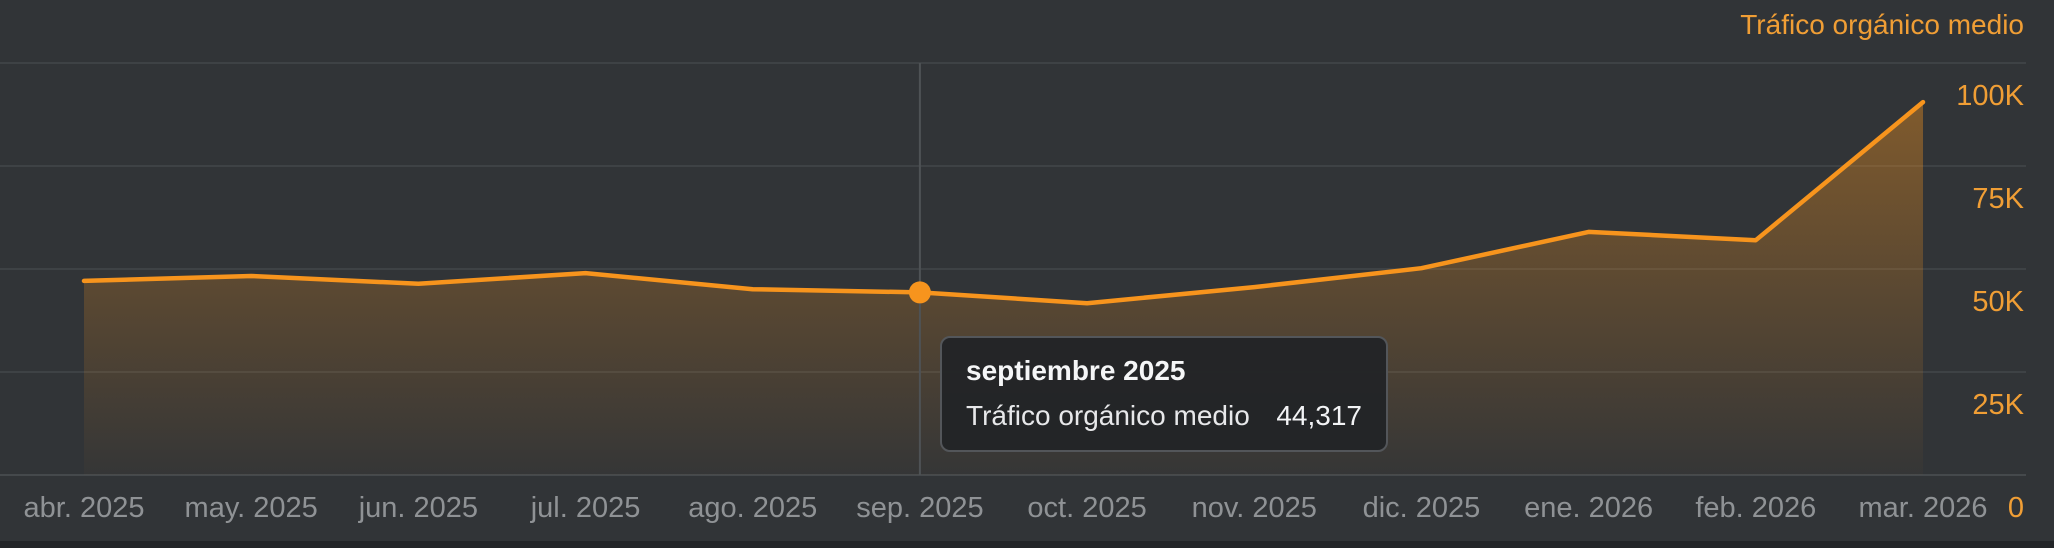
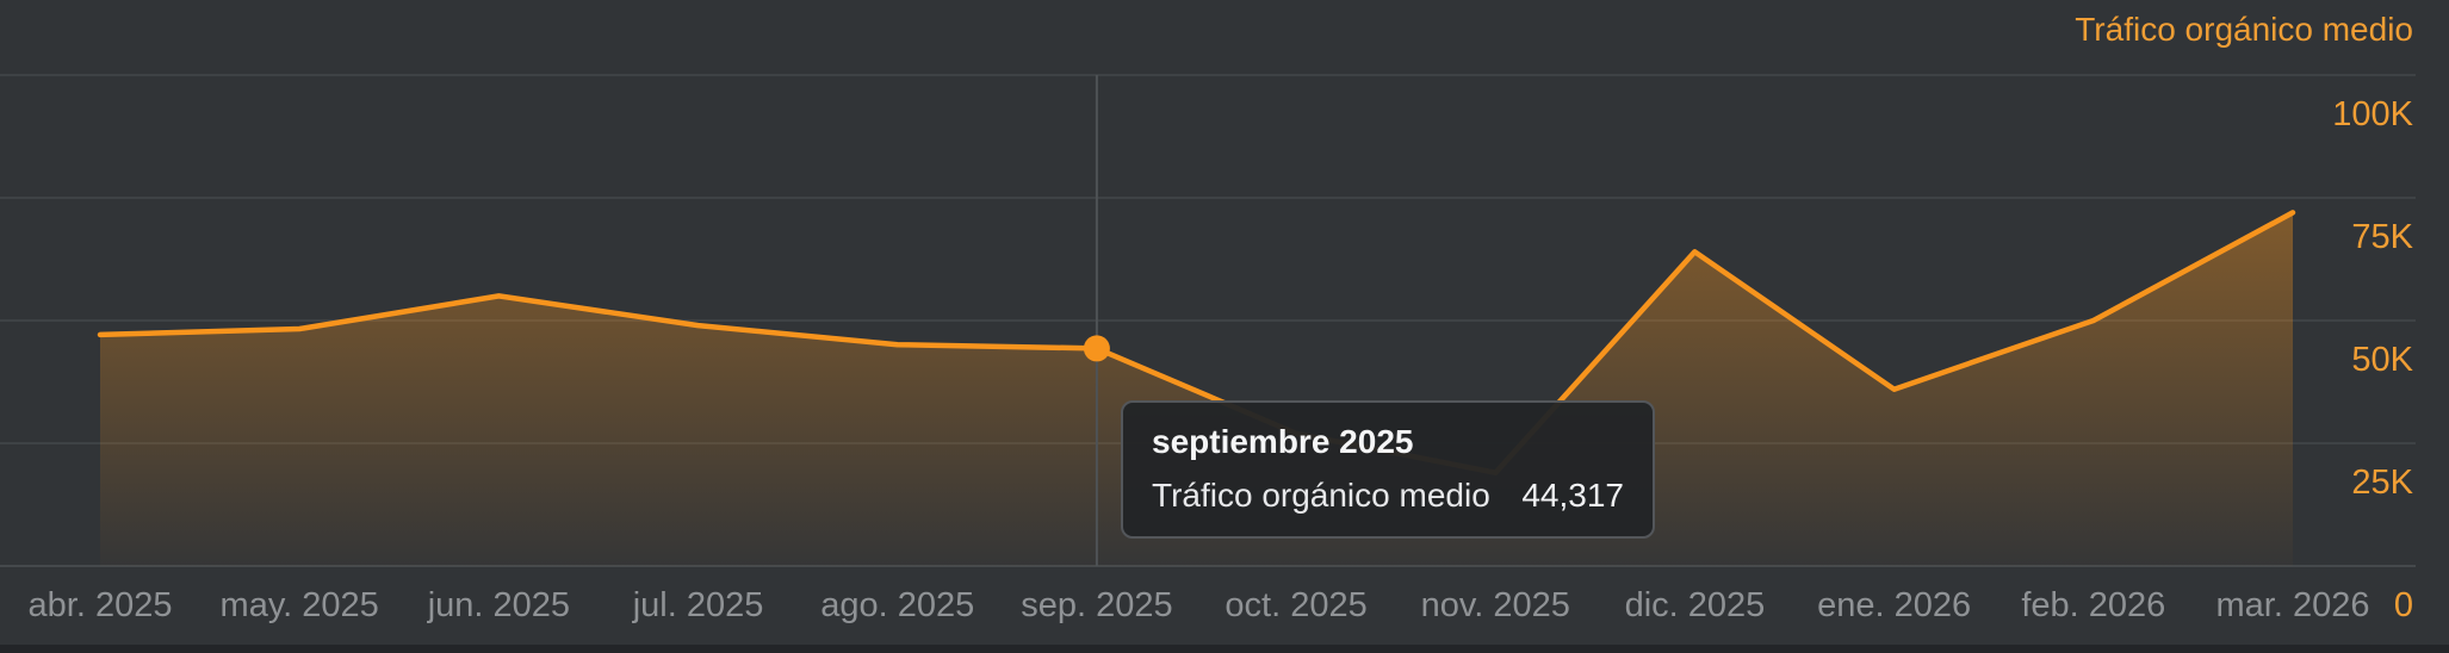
jun. 2025: 46K -> 55K
oct. 2025: 42K -> 27K
nov. 2025: 46K -> 19K
dic. 2025: 50K -> 64K
ene. 2026: 59K -> 36K
feb. 2026: 57K -> 50K
mar. 2026: 90K -> 72K
